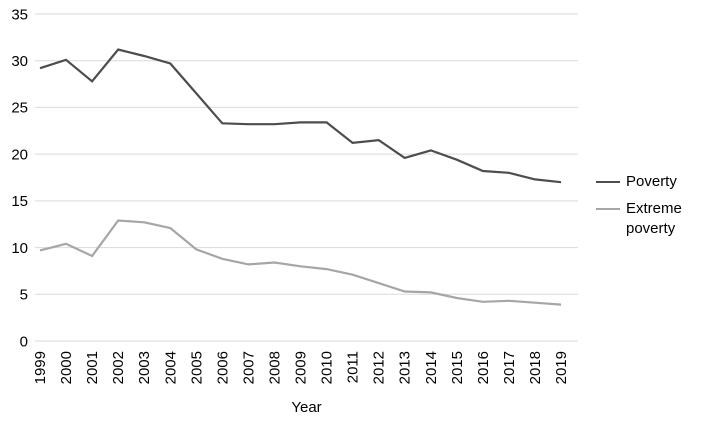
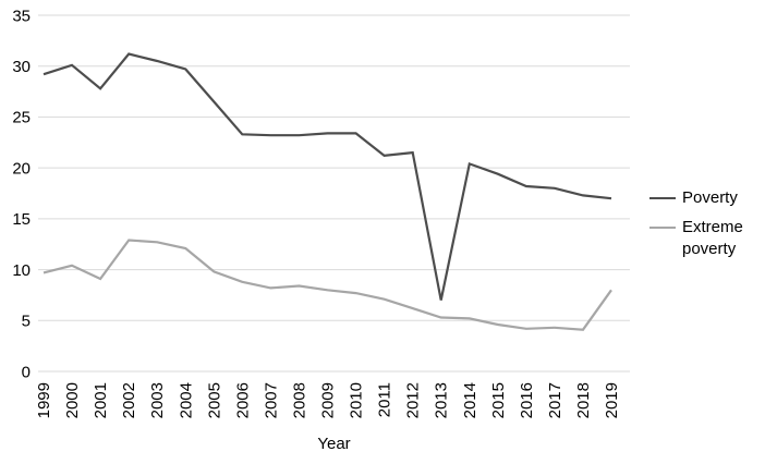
Poverty/2013: 20 -> 7
Extreme poverty/2019: 4 -> 8
